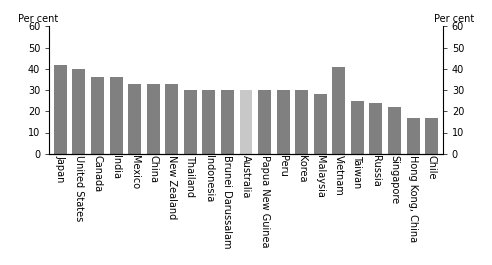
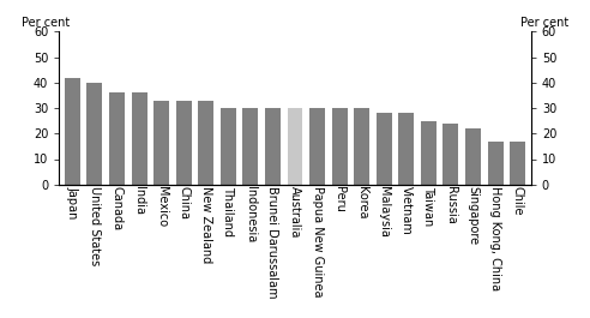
Vietnam: 41 -> 28
